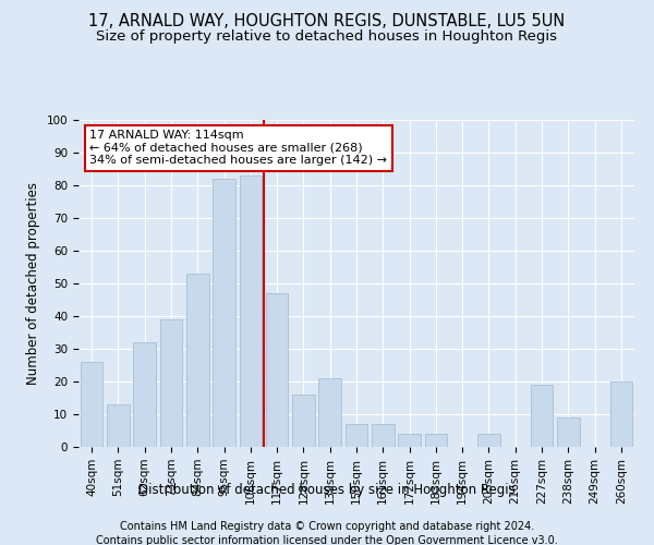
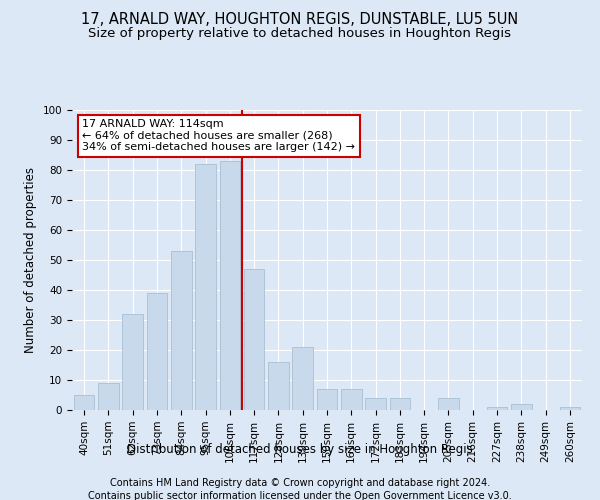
40sqm: 26 -> 5
51sqm: 13 -> 9
227sqm: 19 -> 1
238sqm: 9 -> 2
260sqm: 20 -> 1
